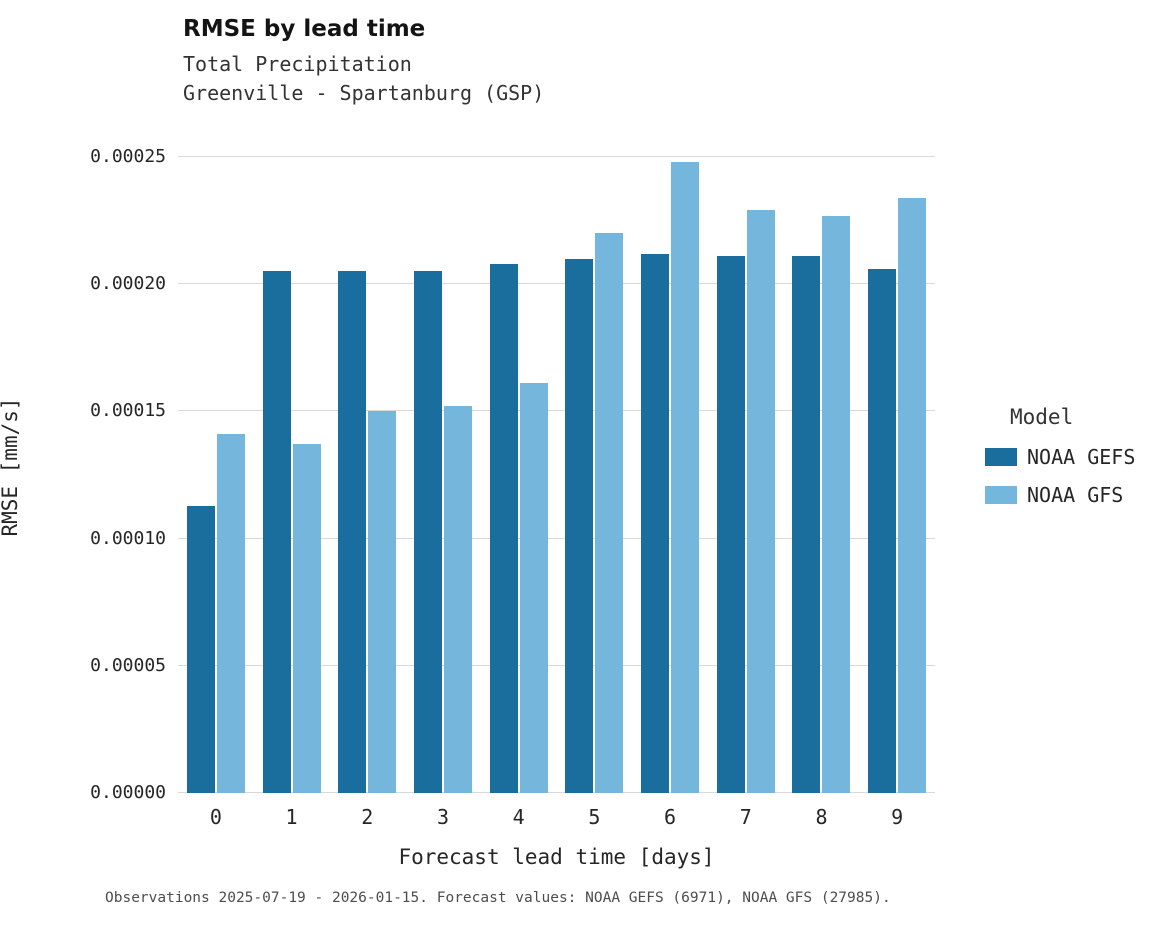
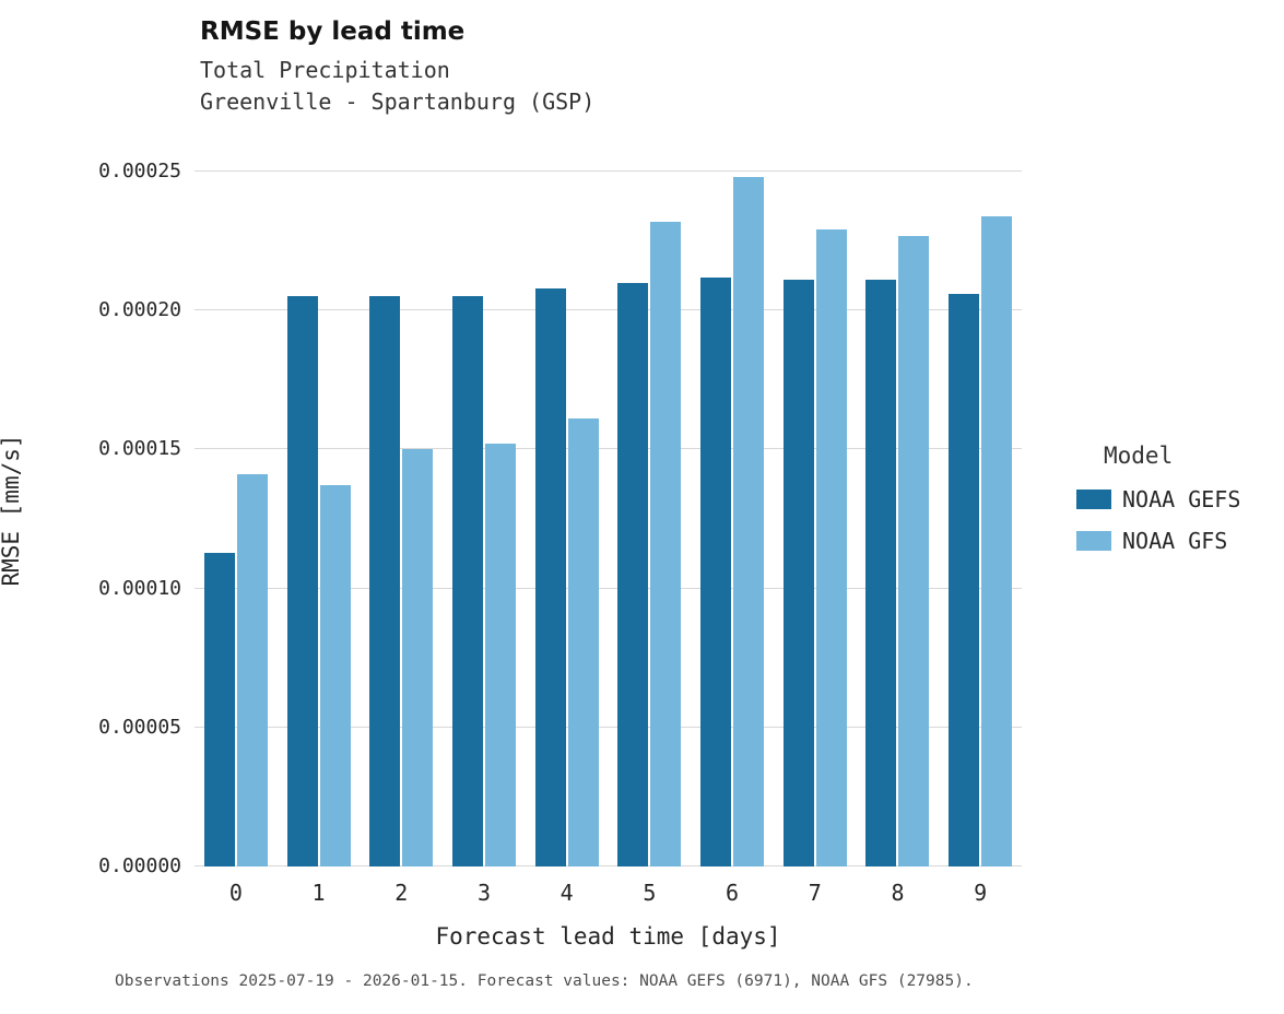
NOAA GFS/5: 0.000220 -> 0.000232
